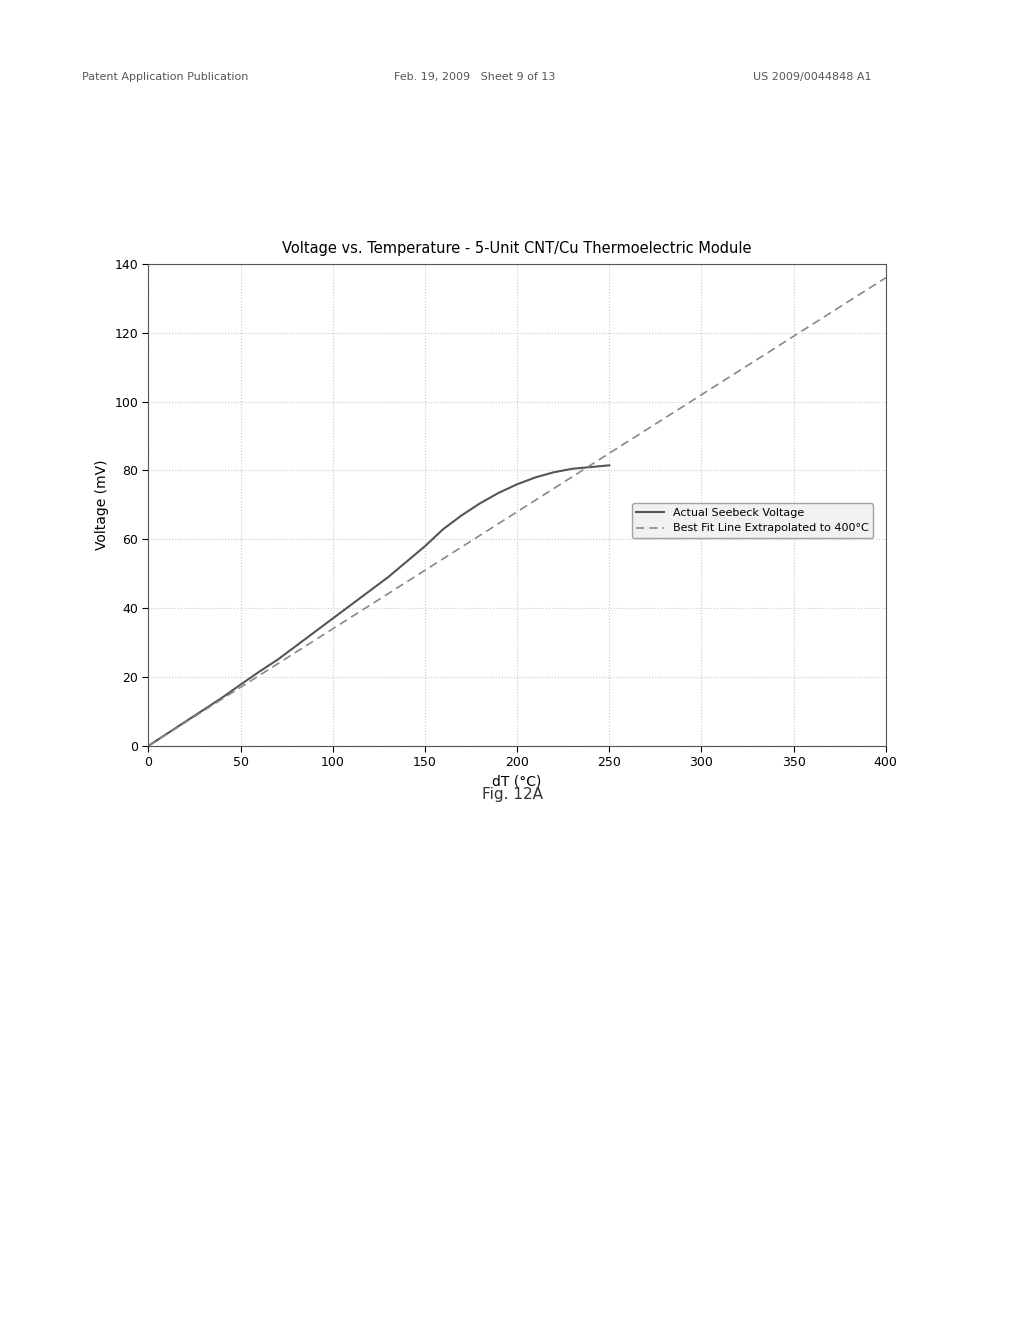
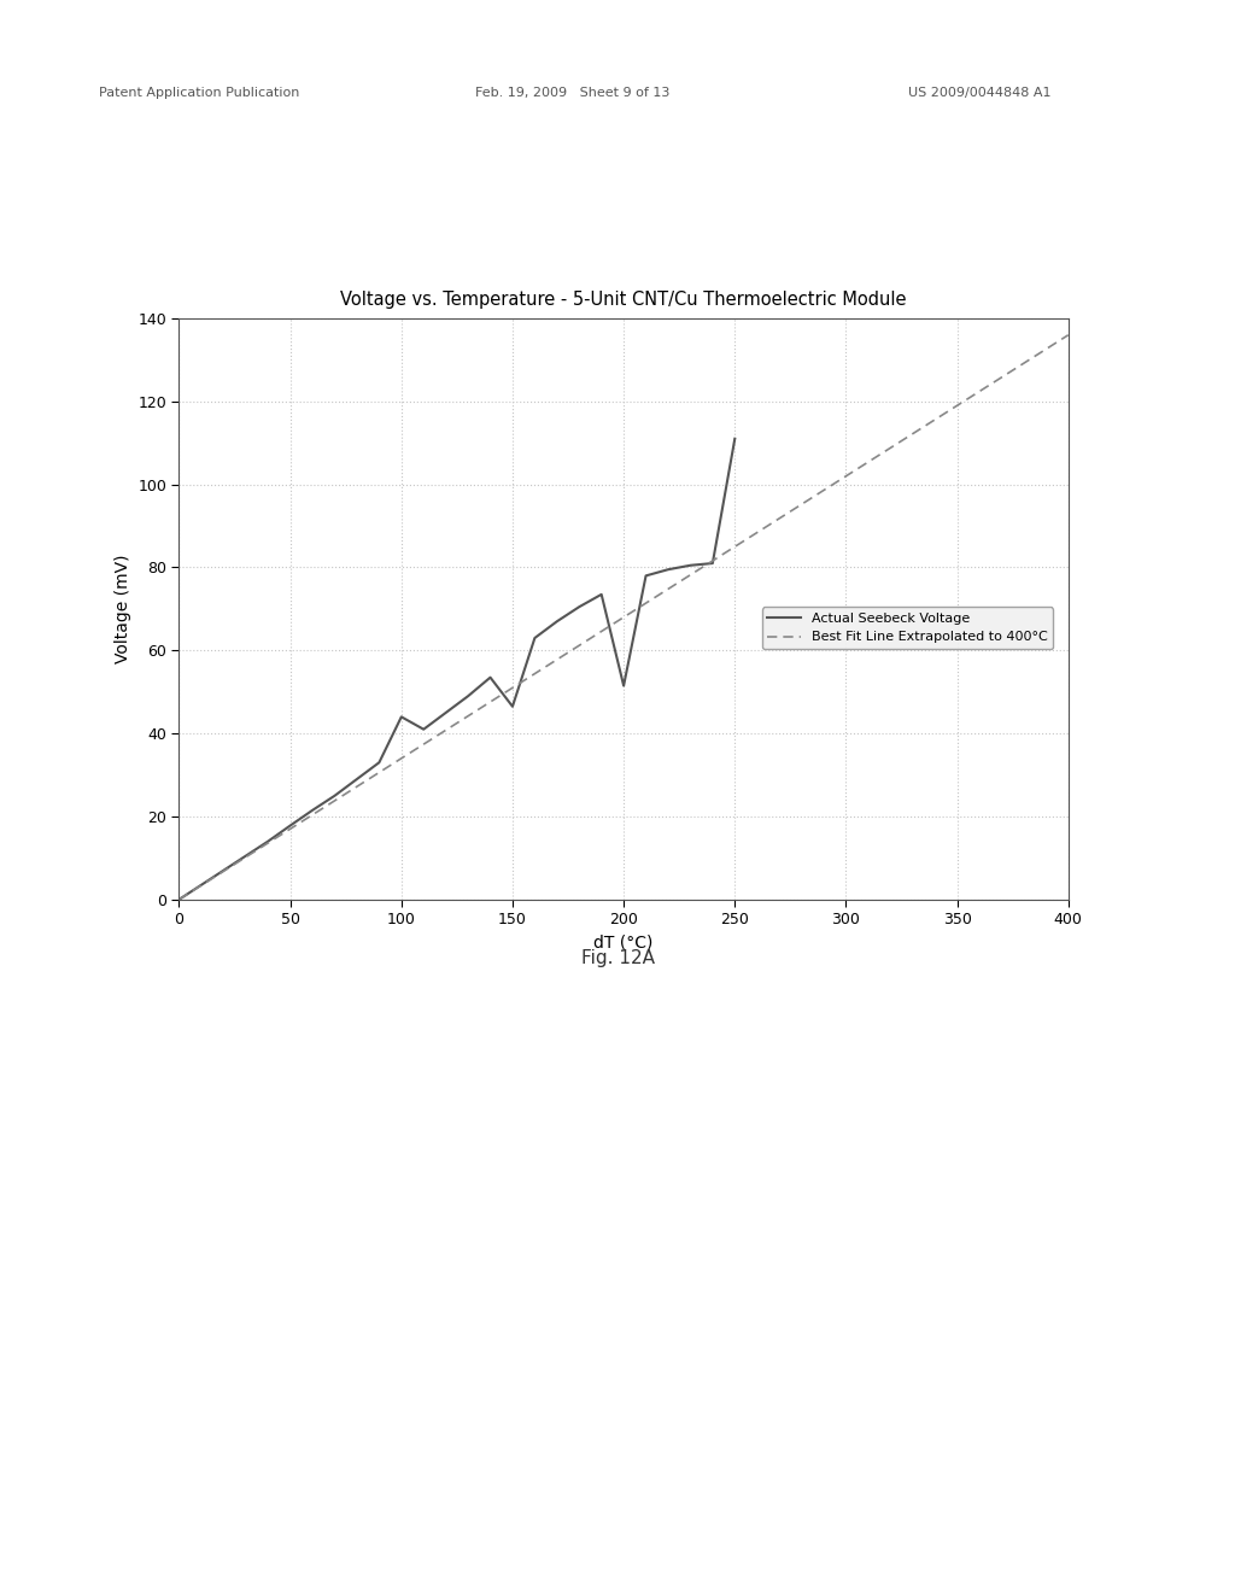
100: 37.0 -> 44.0
150: 58.0 -> 46.5
200: 76.0 -> 51.5
250: 81.5 -> 111.0
